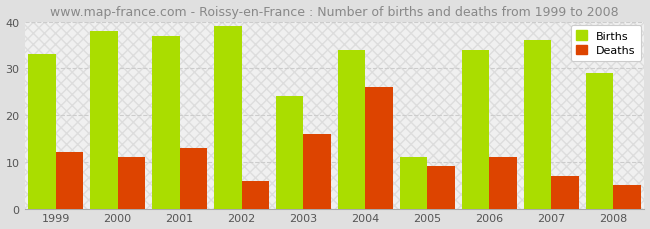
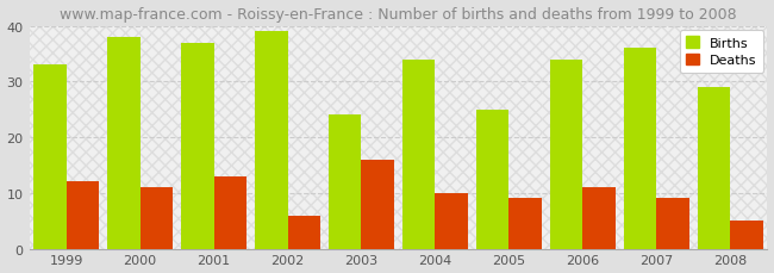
Deaths/2004: 26 -> 10
Births/2005: 11 -> 25
Deaths/2007: 7 -> 9
